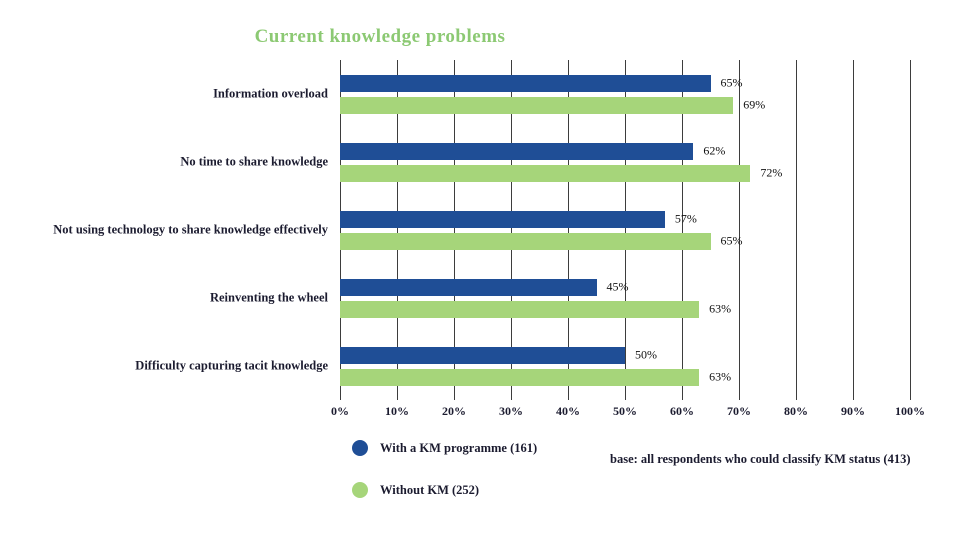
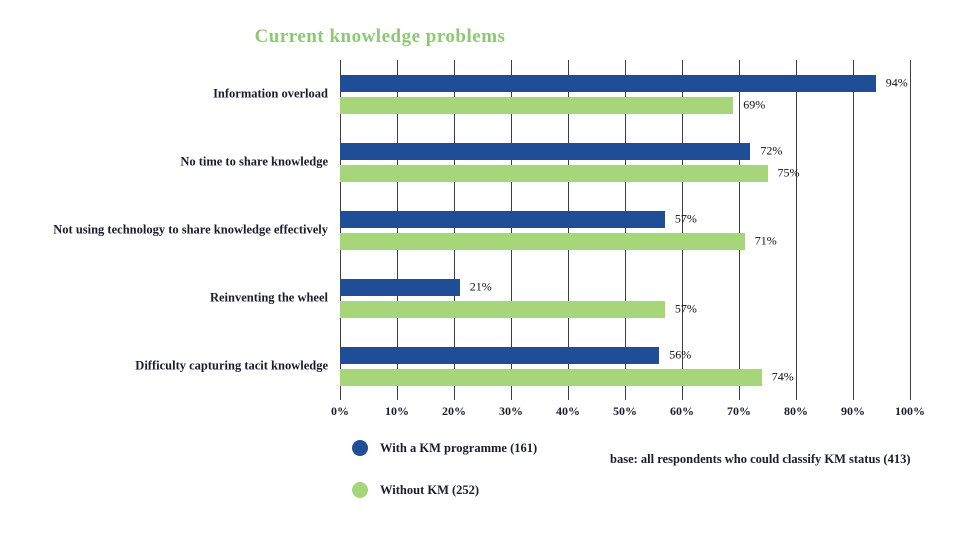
With a KM programme (161)/Information overload: 65% -> 94%
With a KM programme (161)/No time to share knowledge: 62% -> 72%
Without KM (252)/No time to share knowledge: 72% -> 75%
Without KM (252)/Not using technology to share knowledge effectively: 65% -> 71%
With a KM programme (161)/Reinventing the wheel: 45% -> 21%
Without KM (252)/Reinventing the wheel: 63% -> 57%
With a KM programme (161)/Difficulty capturing tacit knowledge: 50% -> 56%
Without KM (252)/Difficulty capturing tacit knowledge: 63% -> 74%
